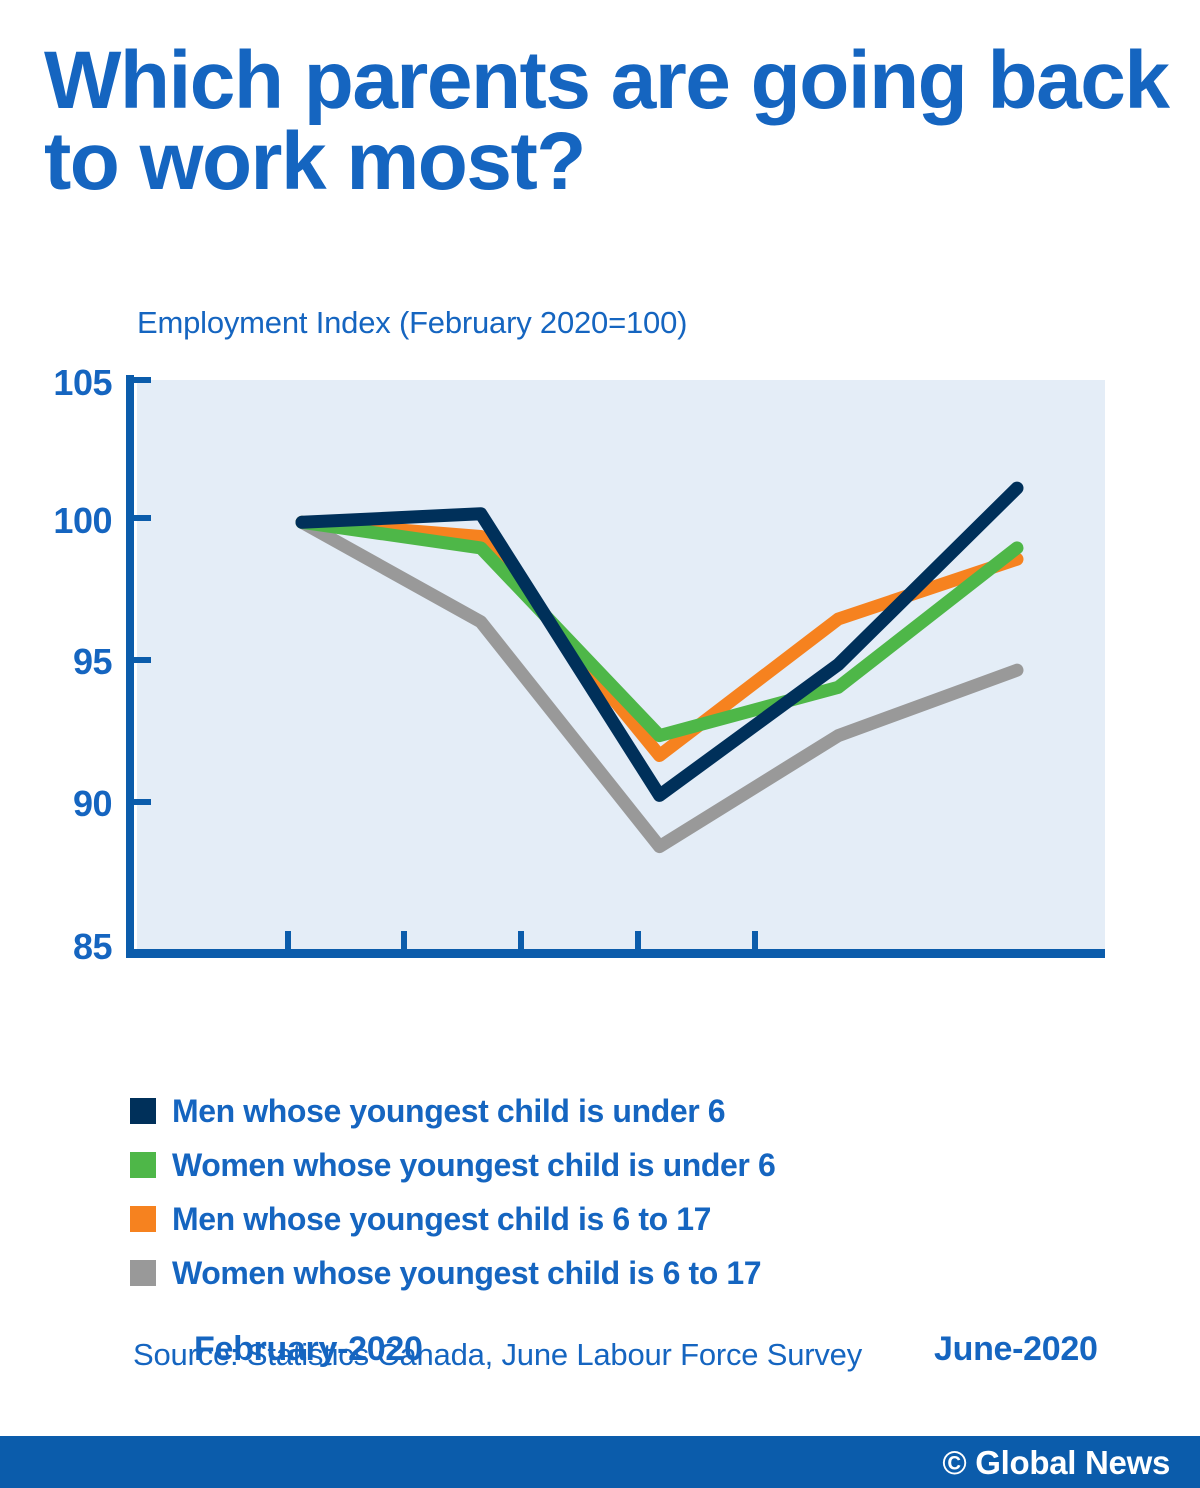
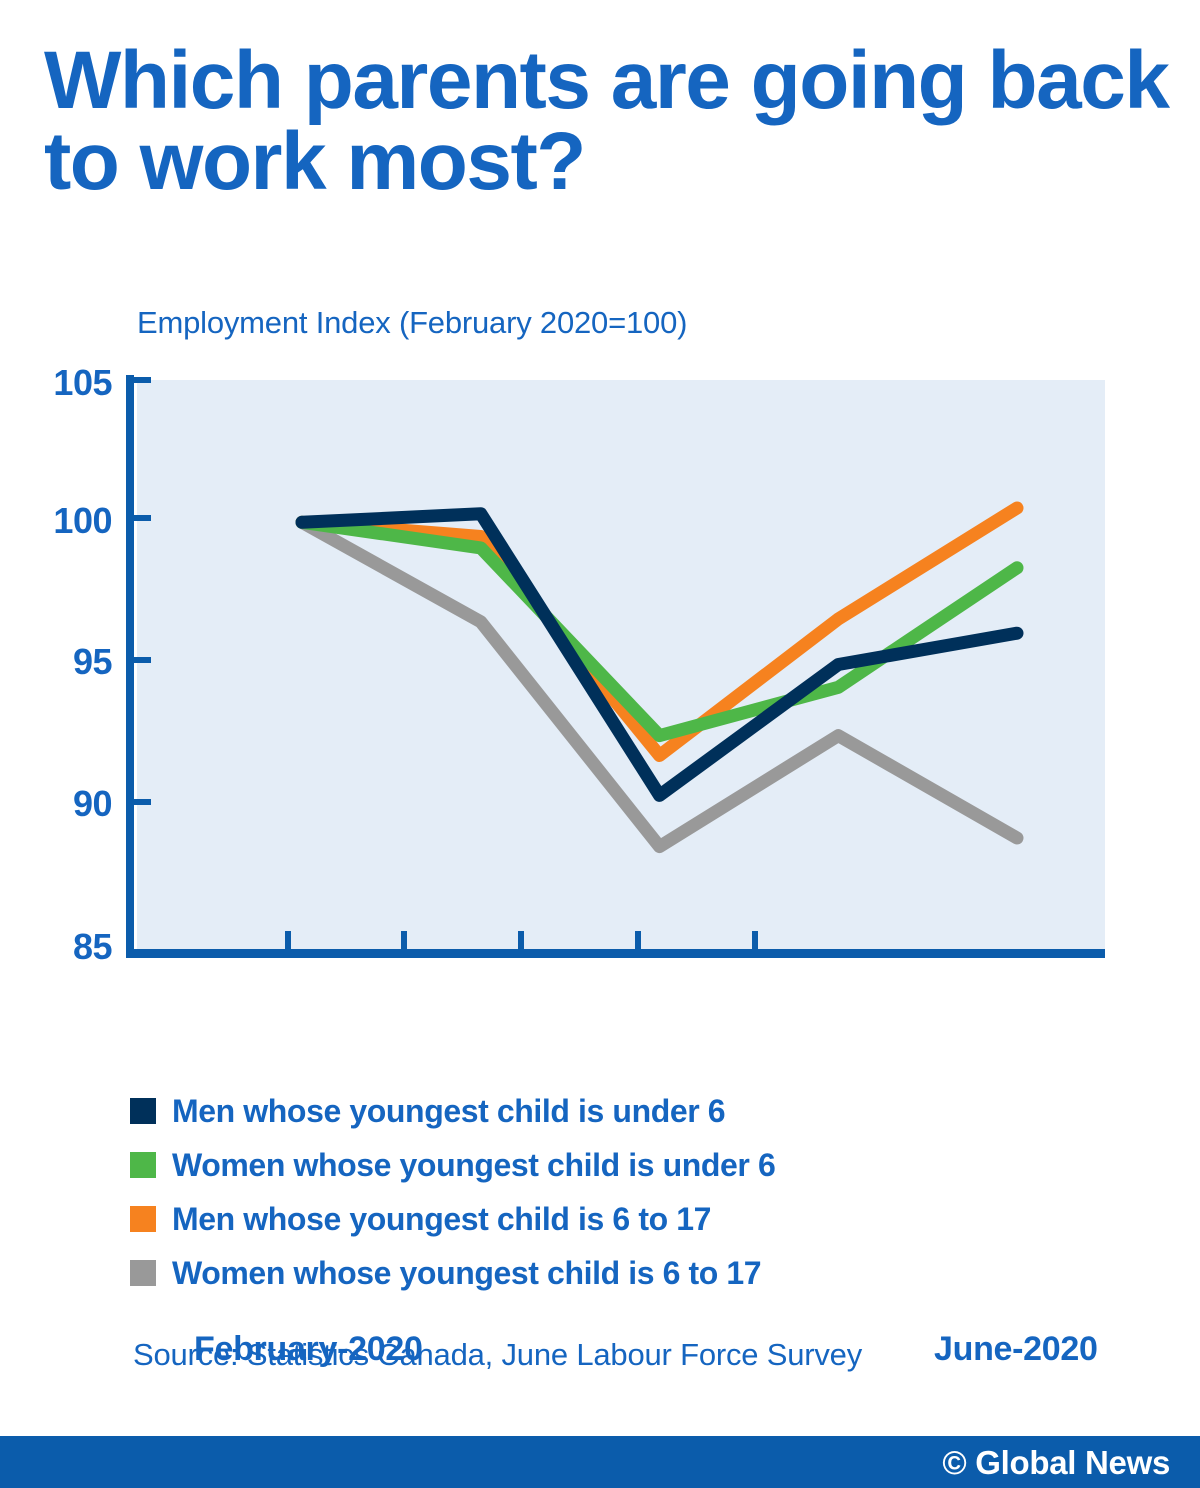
Men whose youngest child is under 6/June-2020: 101.2 -> 96.1
Women whose youngest child is under 6/June-2020: 99.1 -> 98.4
Men whose youngest child is 6 to 17/June-2020: 98.7 -> 100.5
Women whose youngest child is 6 to 17/June-2020: 94.8 -> 88.9
